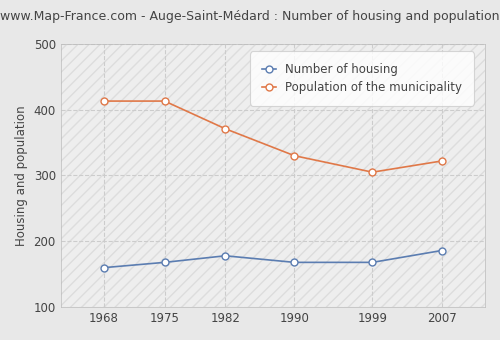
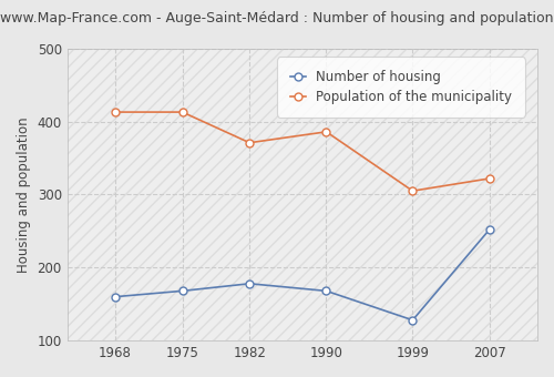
Population of the municipality/1990: 330 -> 386
Number of housing/1999: 168 -> 128
Number of housing/2007: 186 -> 252
